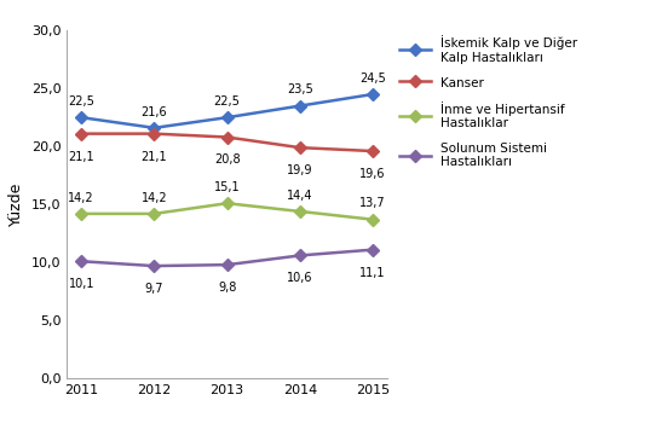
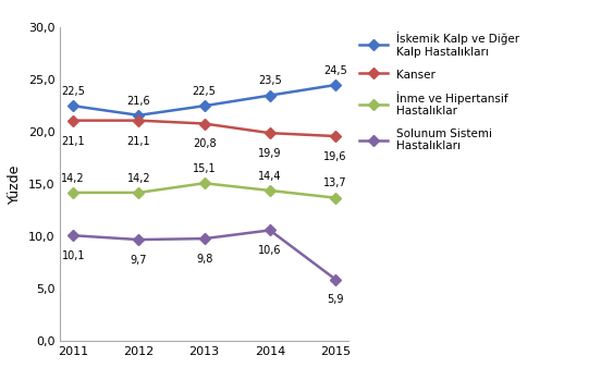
Solunum Sistemi Hastalıkları/2015: 11,1 -> 5,9
